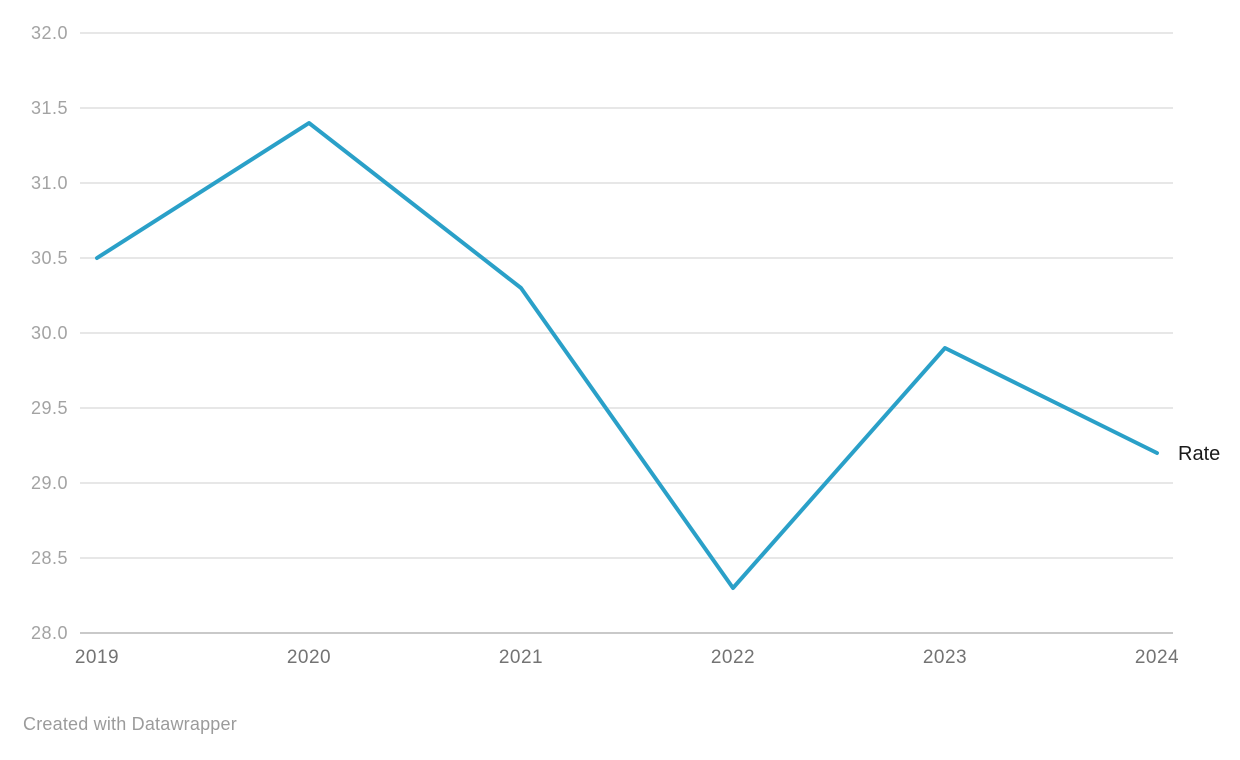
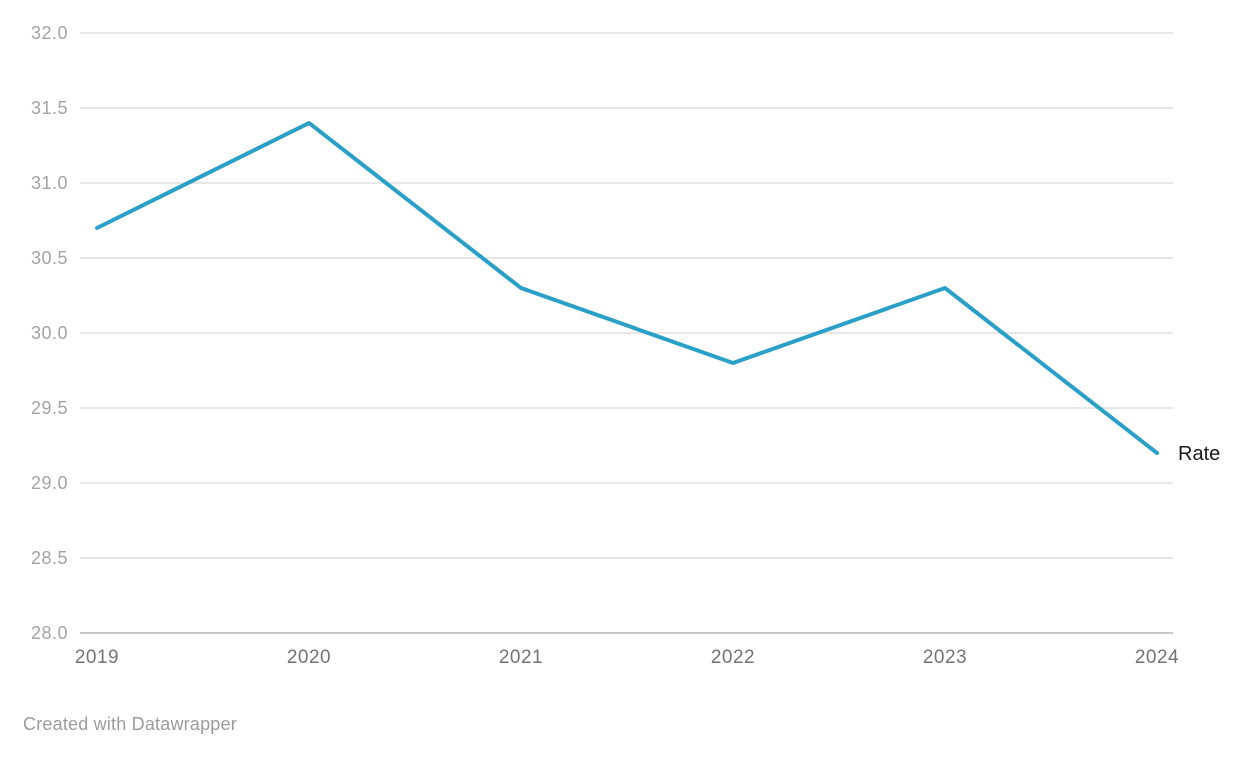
2019: 30.5 -> 30.7
2022: 28.3 -> 29.8
2023: 29.9 -> 30.3
